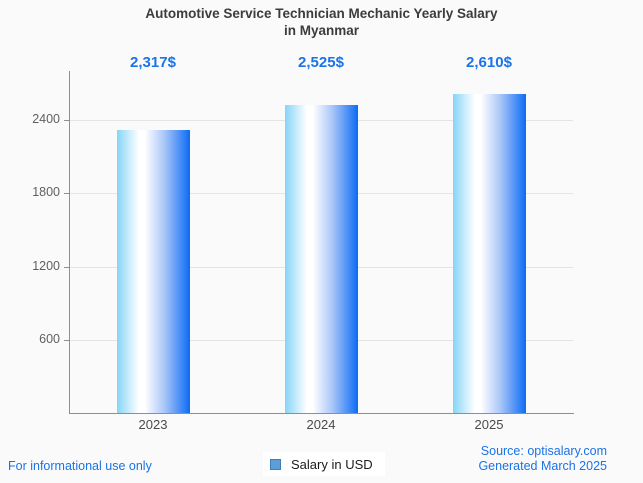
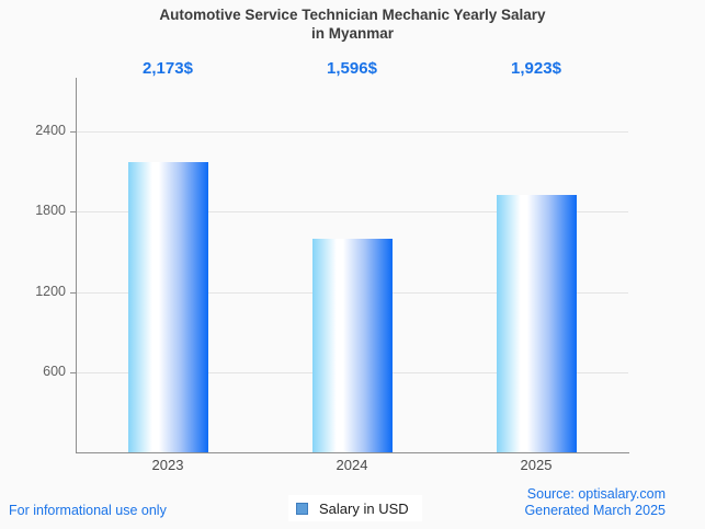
2023: 2,317 -> 2,173
2024: 2,525 -> 1,596
2025: 2,610 -> 1,923
